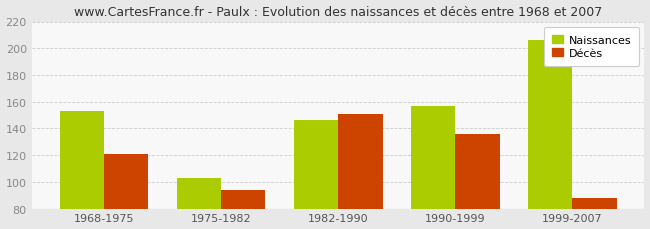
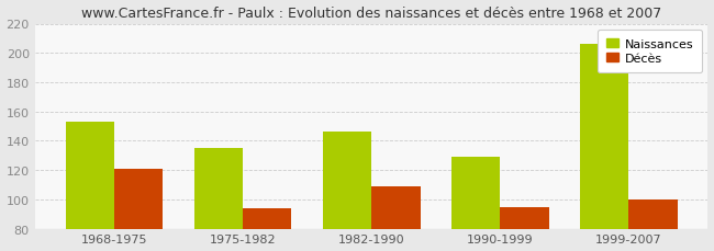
Naissances/1975-1982: 103 -> 135
Décès/1982-1990: 151 -> 109
Naissances/1990-1999: 157 -> 129
Décès/1990-1999: 136 -> 95
Décès/1999-2007: 88 -> 100
